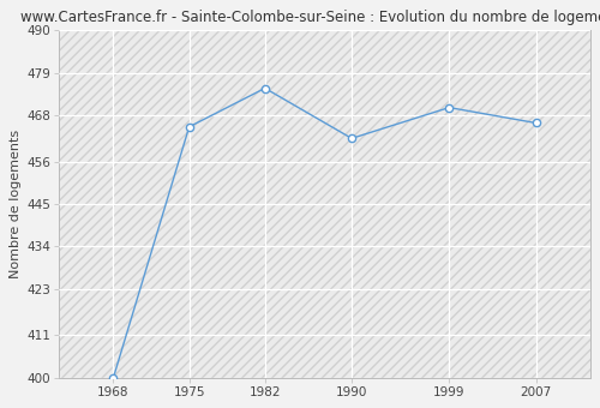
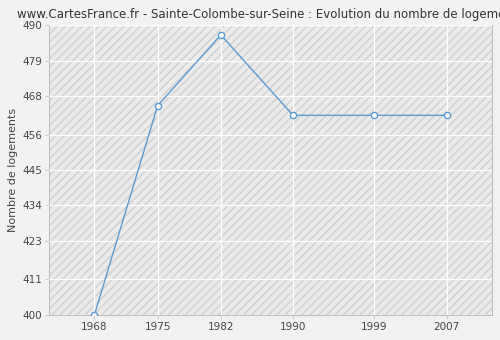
1982: 475 -> 487
1999: 470 -> 462
2007: 466 -> 462
